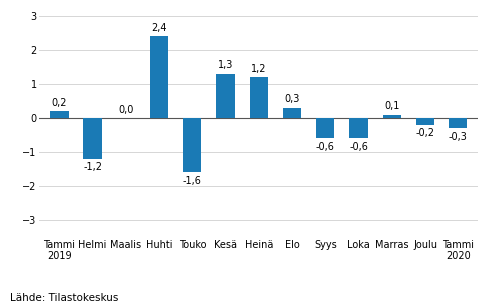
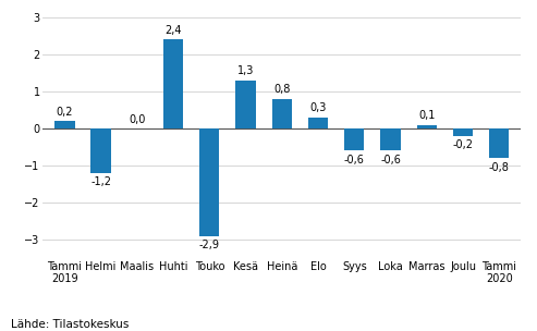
Touko: -1,6 -> -2,9
Heinä: 1,2 -> 0,8
Tammi 2020: -0,3 -> -0,8
